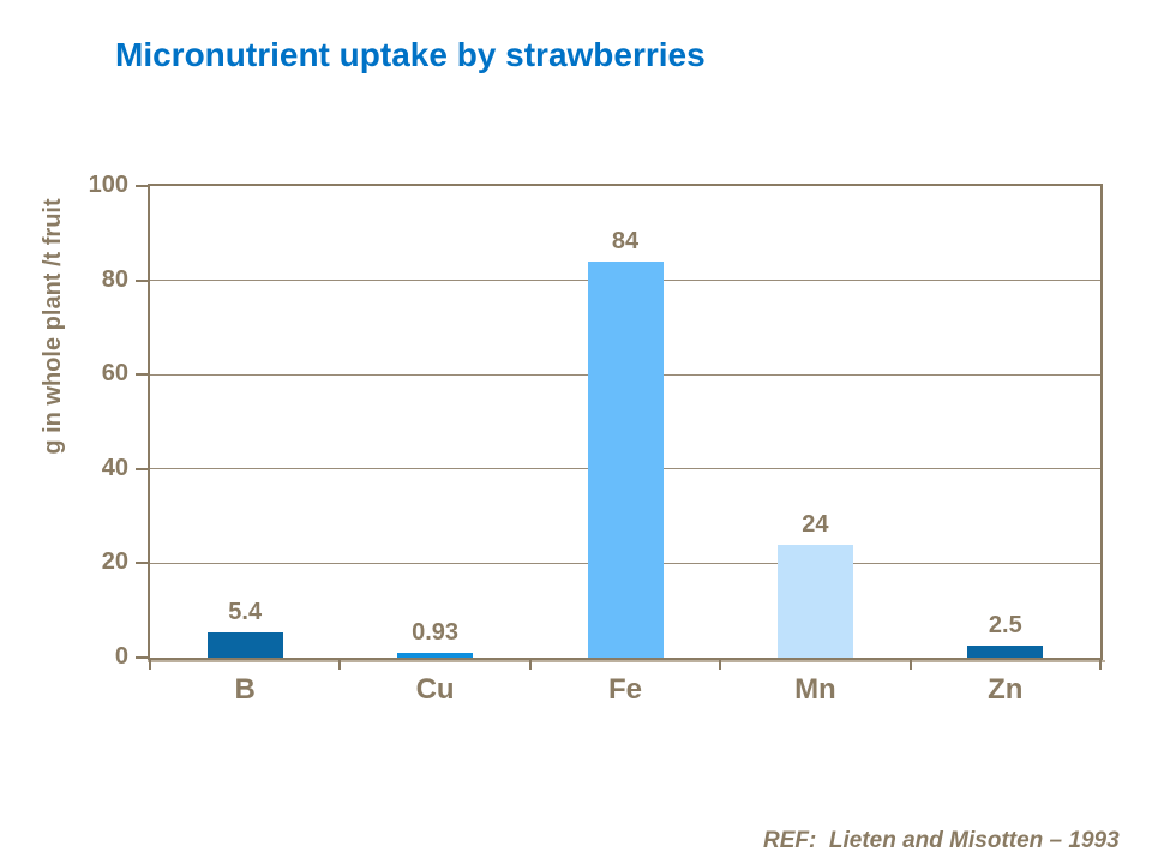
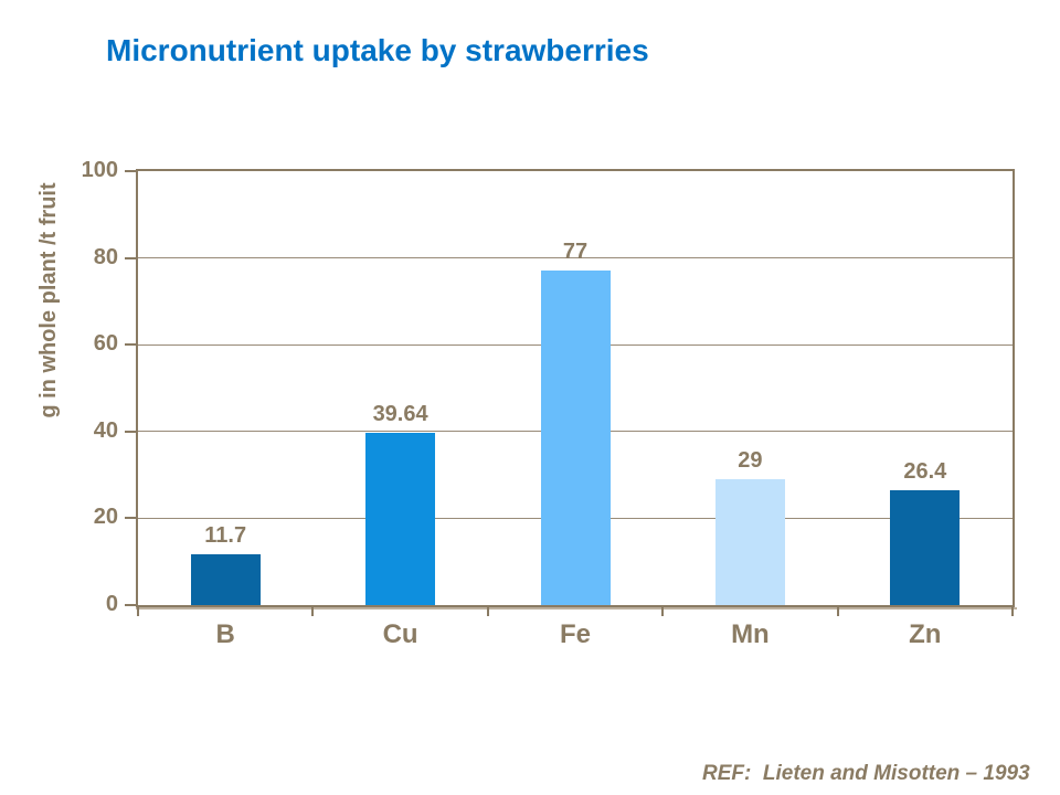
B: 5.4 -> 11.7
Cu: 0.93 -> 39.64
Fe: 84 -> 77
Mn: 24 -> 29
Zn: 2.5 -> 26.4
